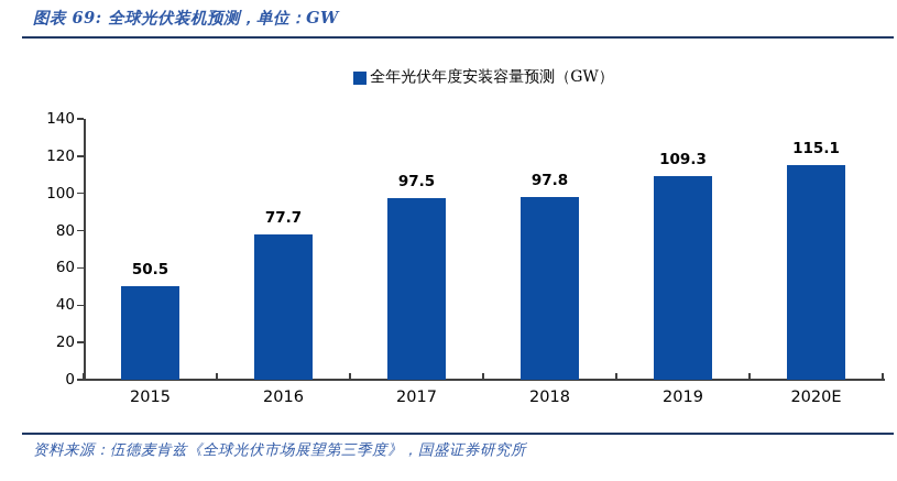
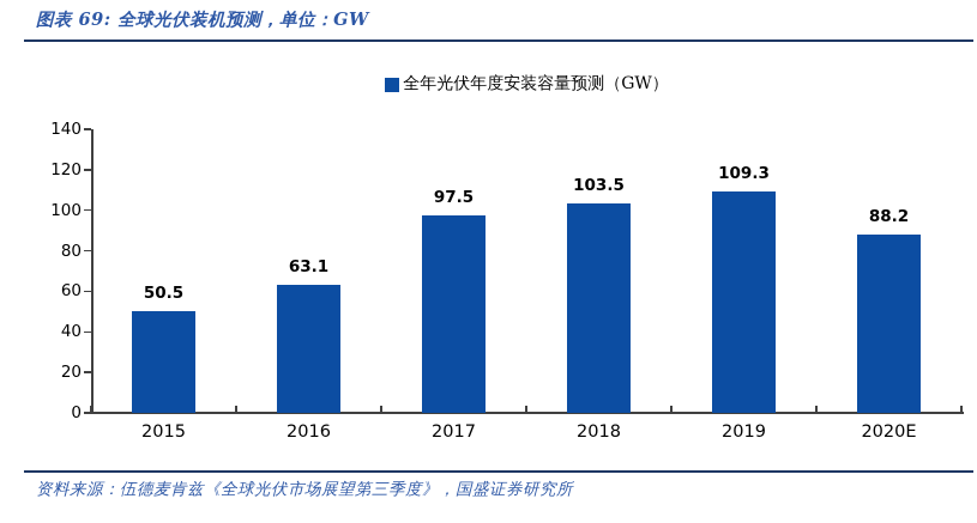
2016: 77.7 -> 63.1
2018: 97.8 -> 103.5
2020E: 115.1 -> 88.2
